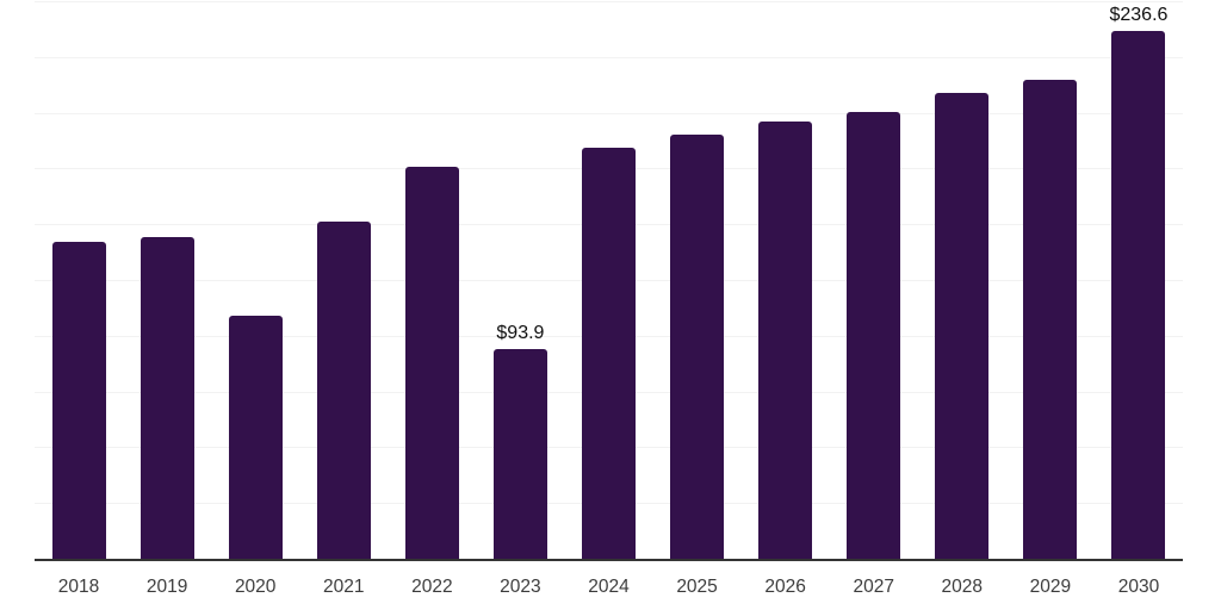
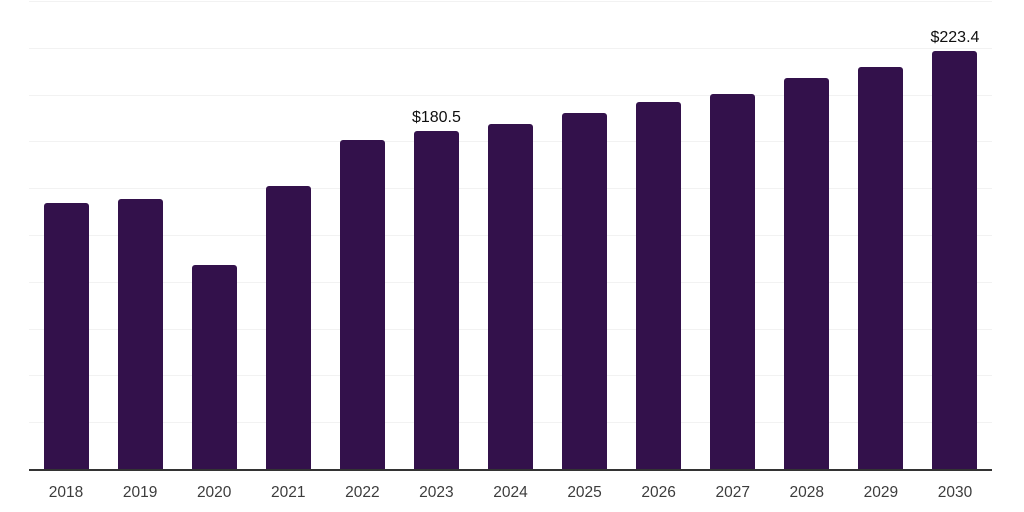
2023: $93.9 -> $180.5
2030: $236.6 -> $223.4
